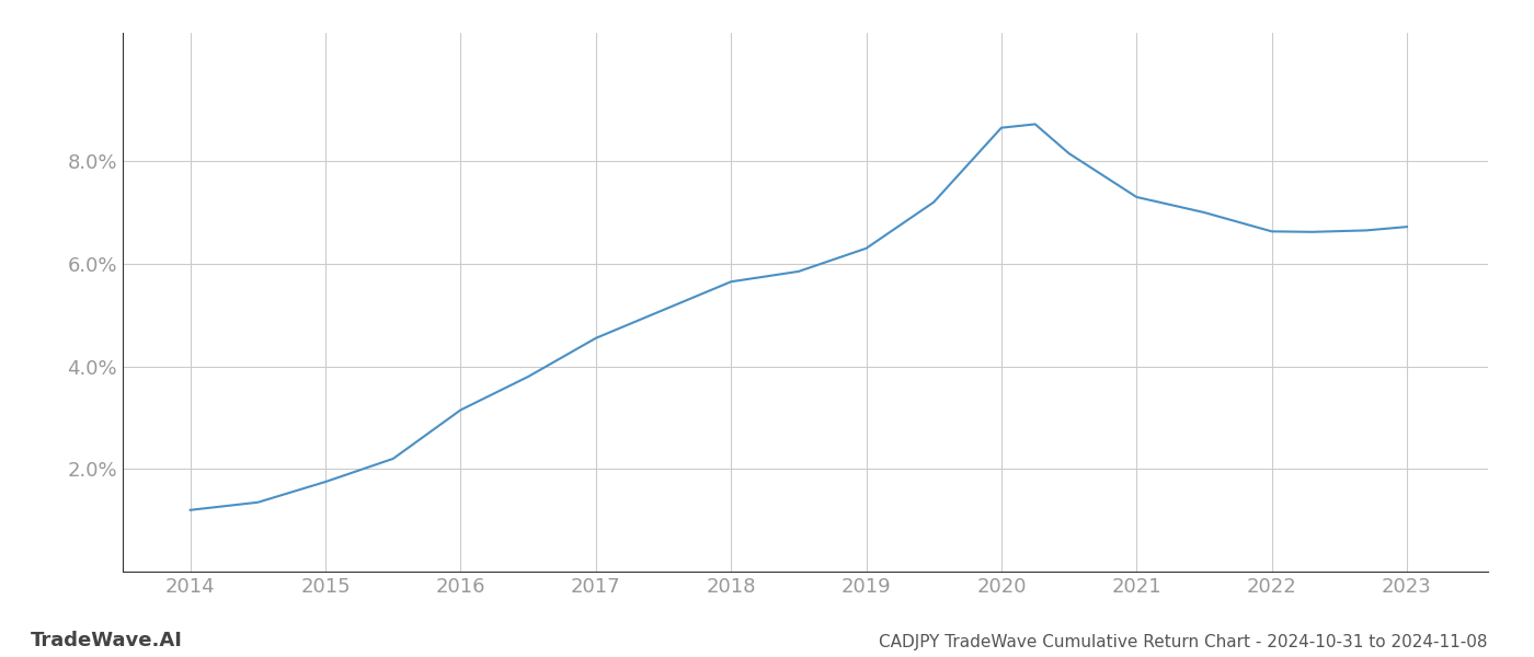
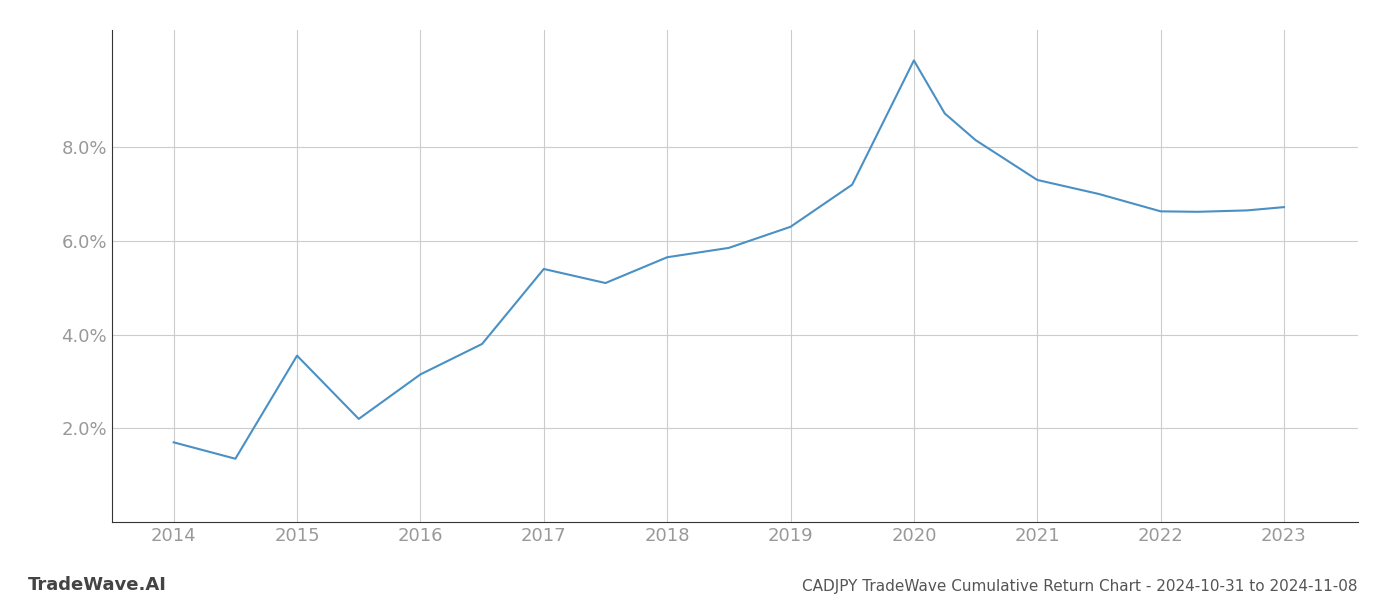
2014: 1.20% -> 1.70%
2015: 1.75% -> 3.55%
2017: 4.55% -> 5.40%
2020: 8.65% -> 9.85%
